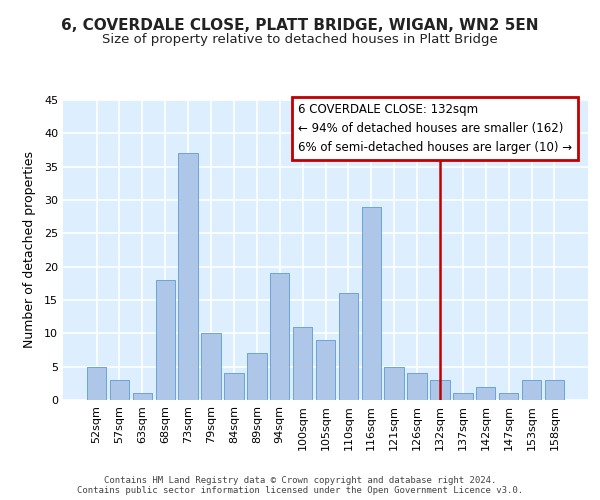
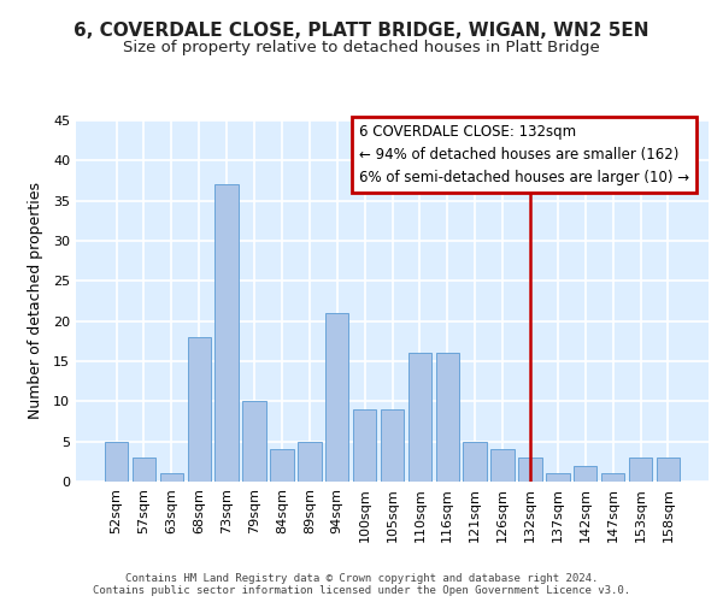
89sqm: 7 -> 5
94sqm: 19 -> 21
100sqm: 11 -> 9
116sqm: 29 -> 16
